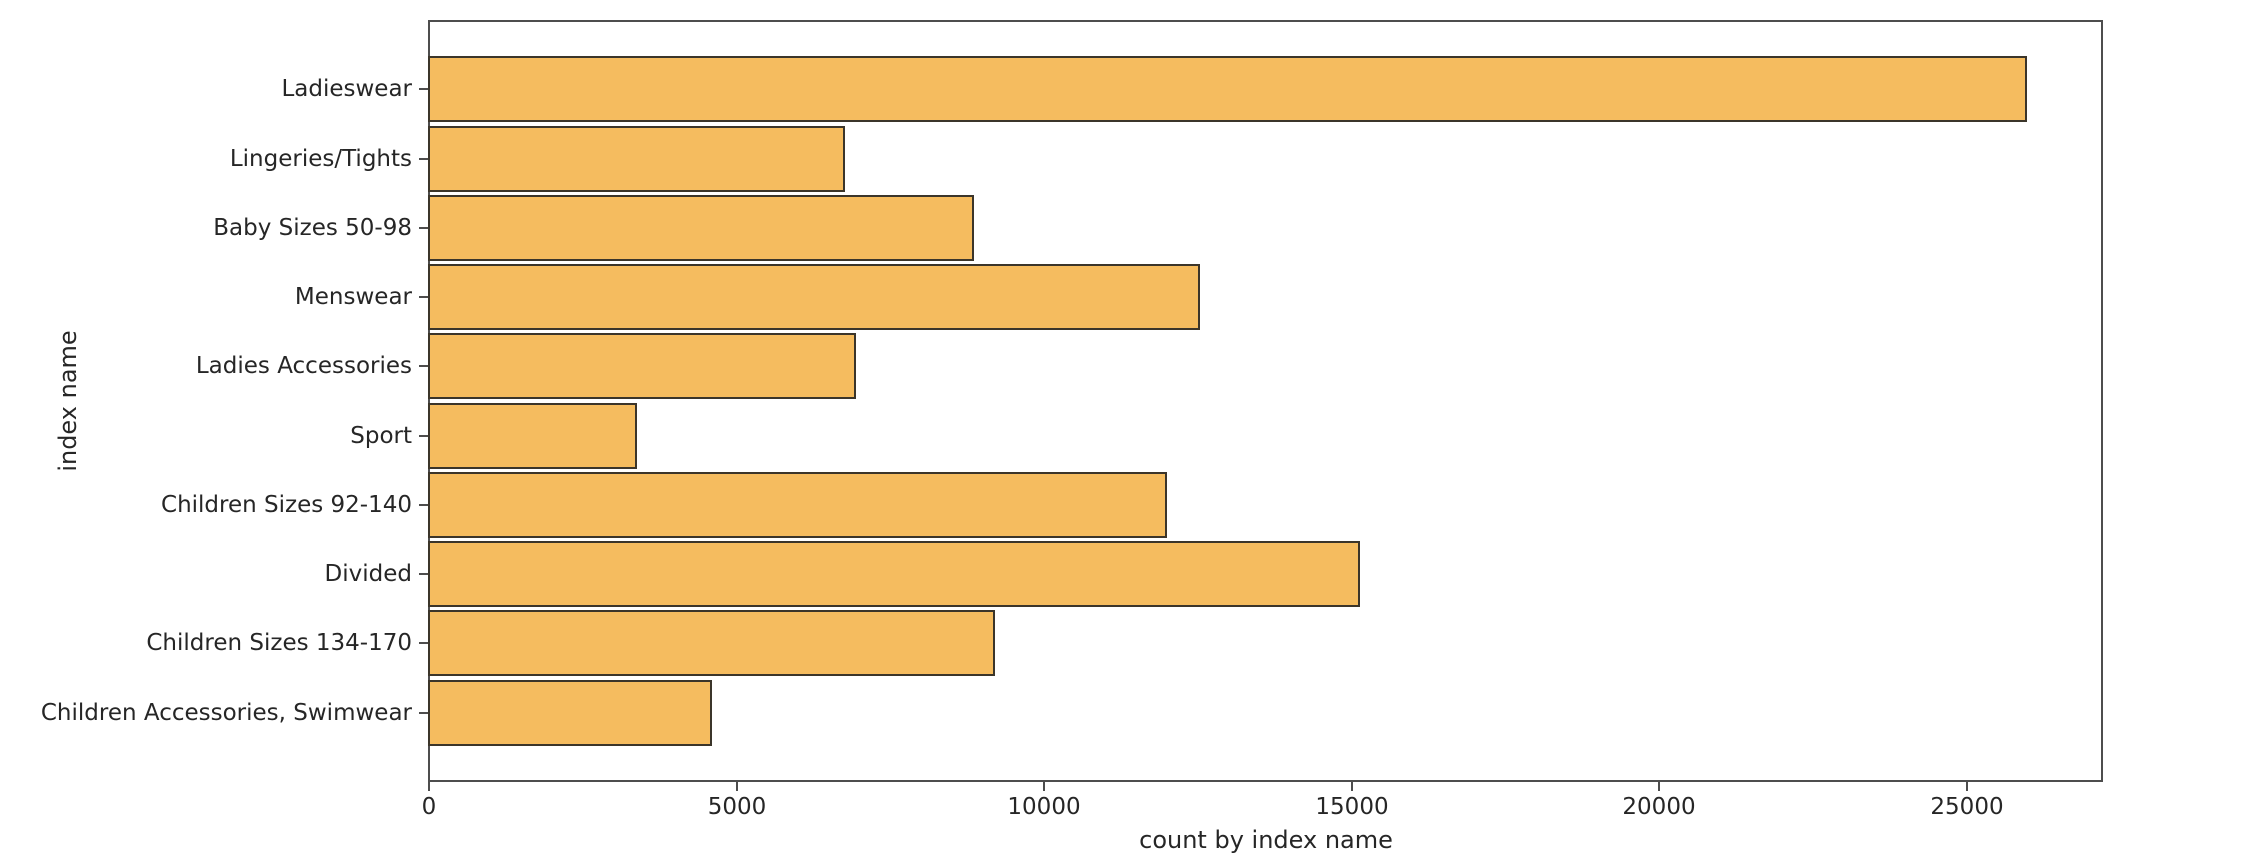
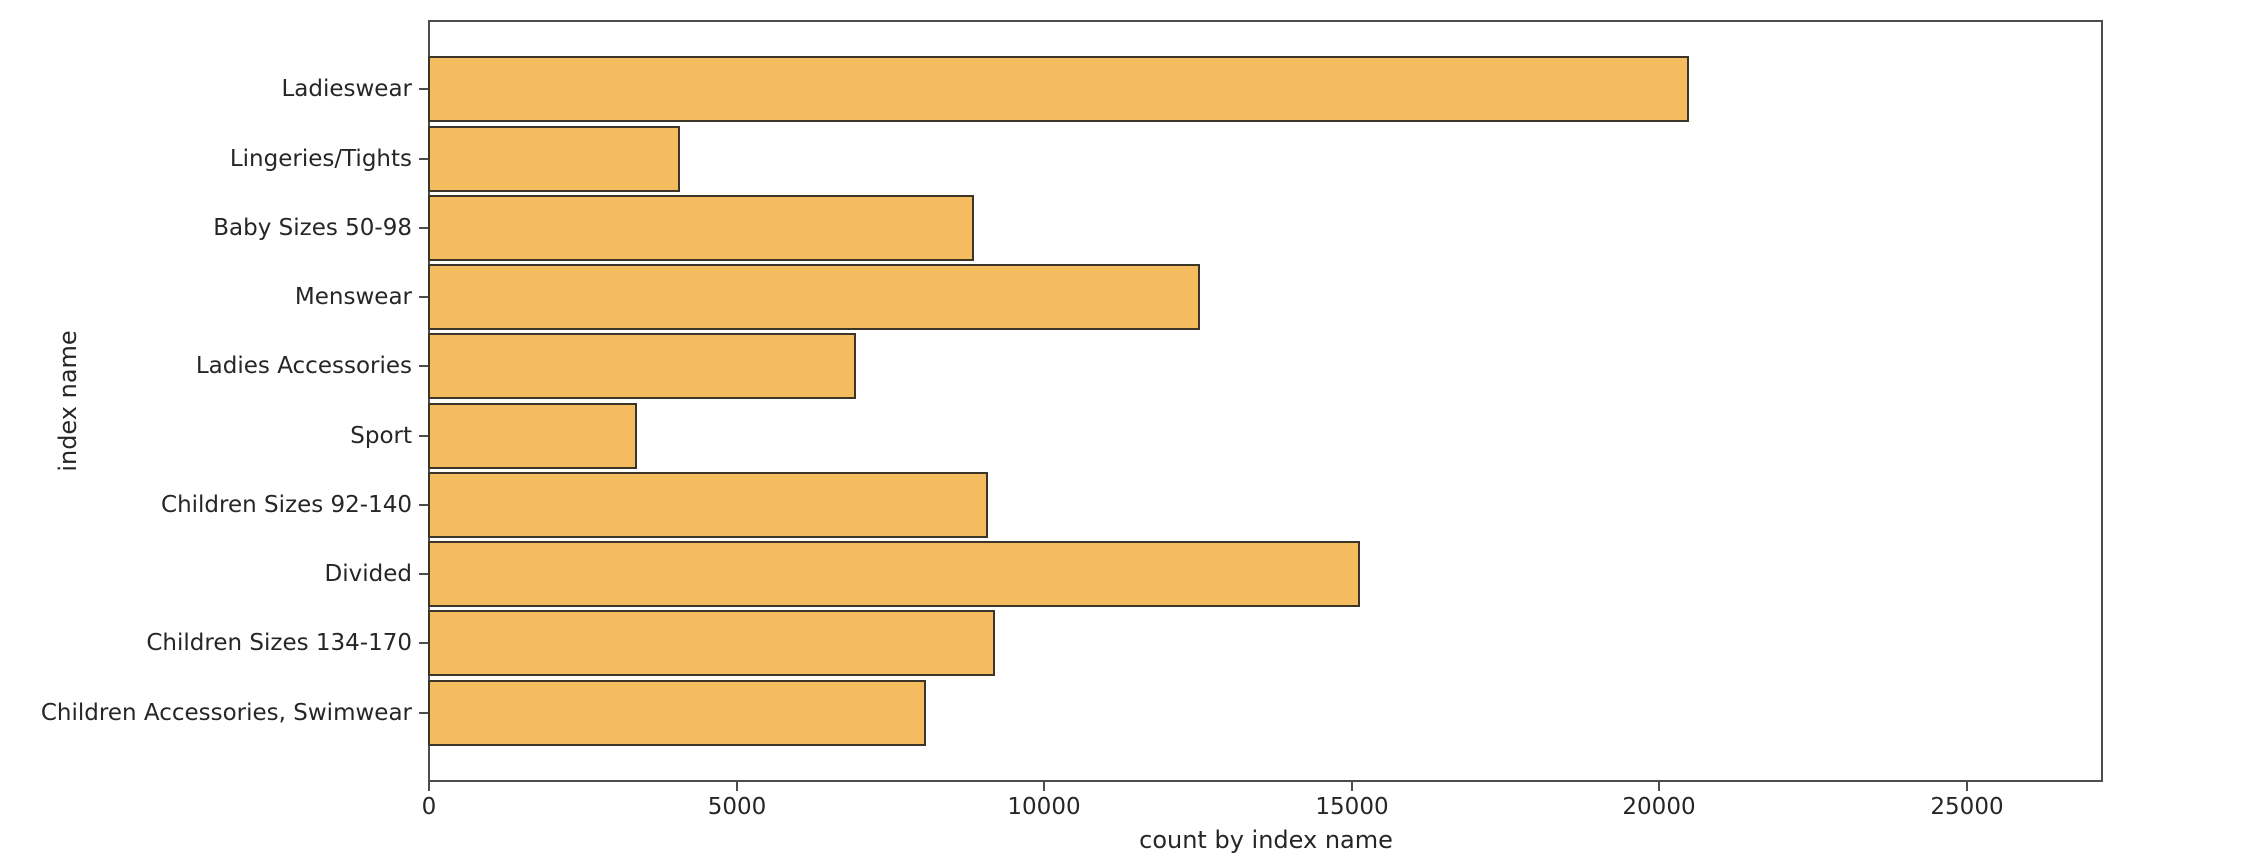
Ladieswear: 26000 -> 20500
Lingeries/Tights: 6800 -> 4100
Children Sizes 92-140: 12000 -> 9100
Children Accessories, Swimwear: 4600 -> 8100
